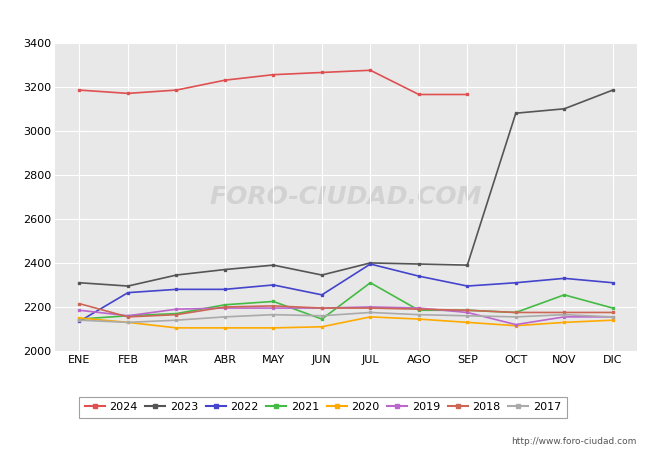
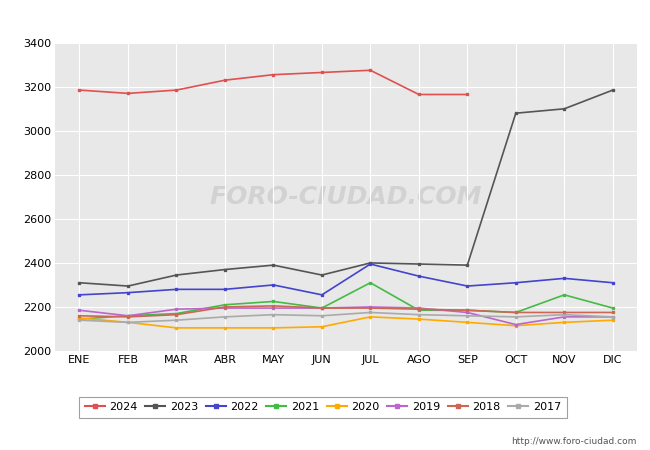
2022/ENE: 2135 -> 2255
2018/ENE: 2215 -> 2160
2021/JUN: 2145 -> 2195
